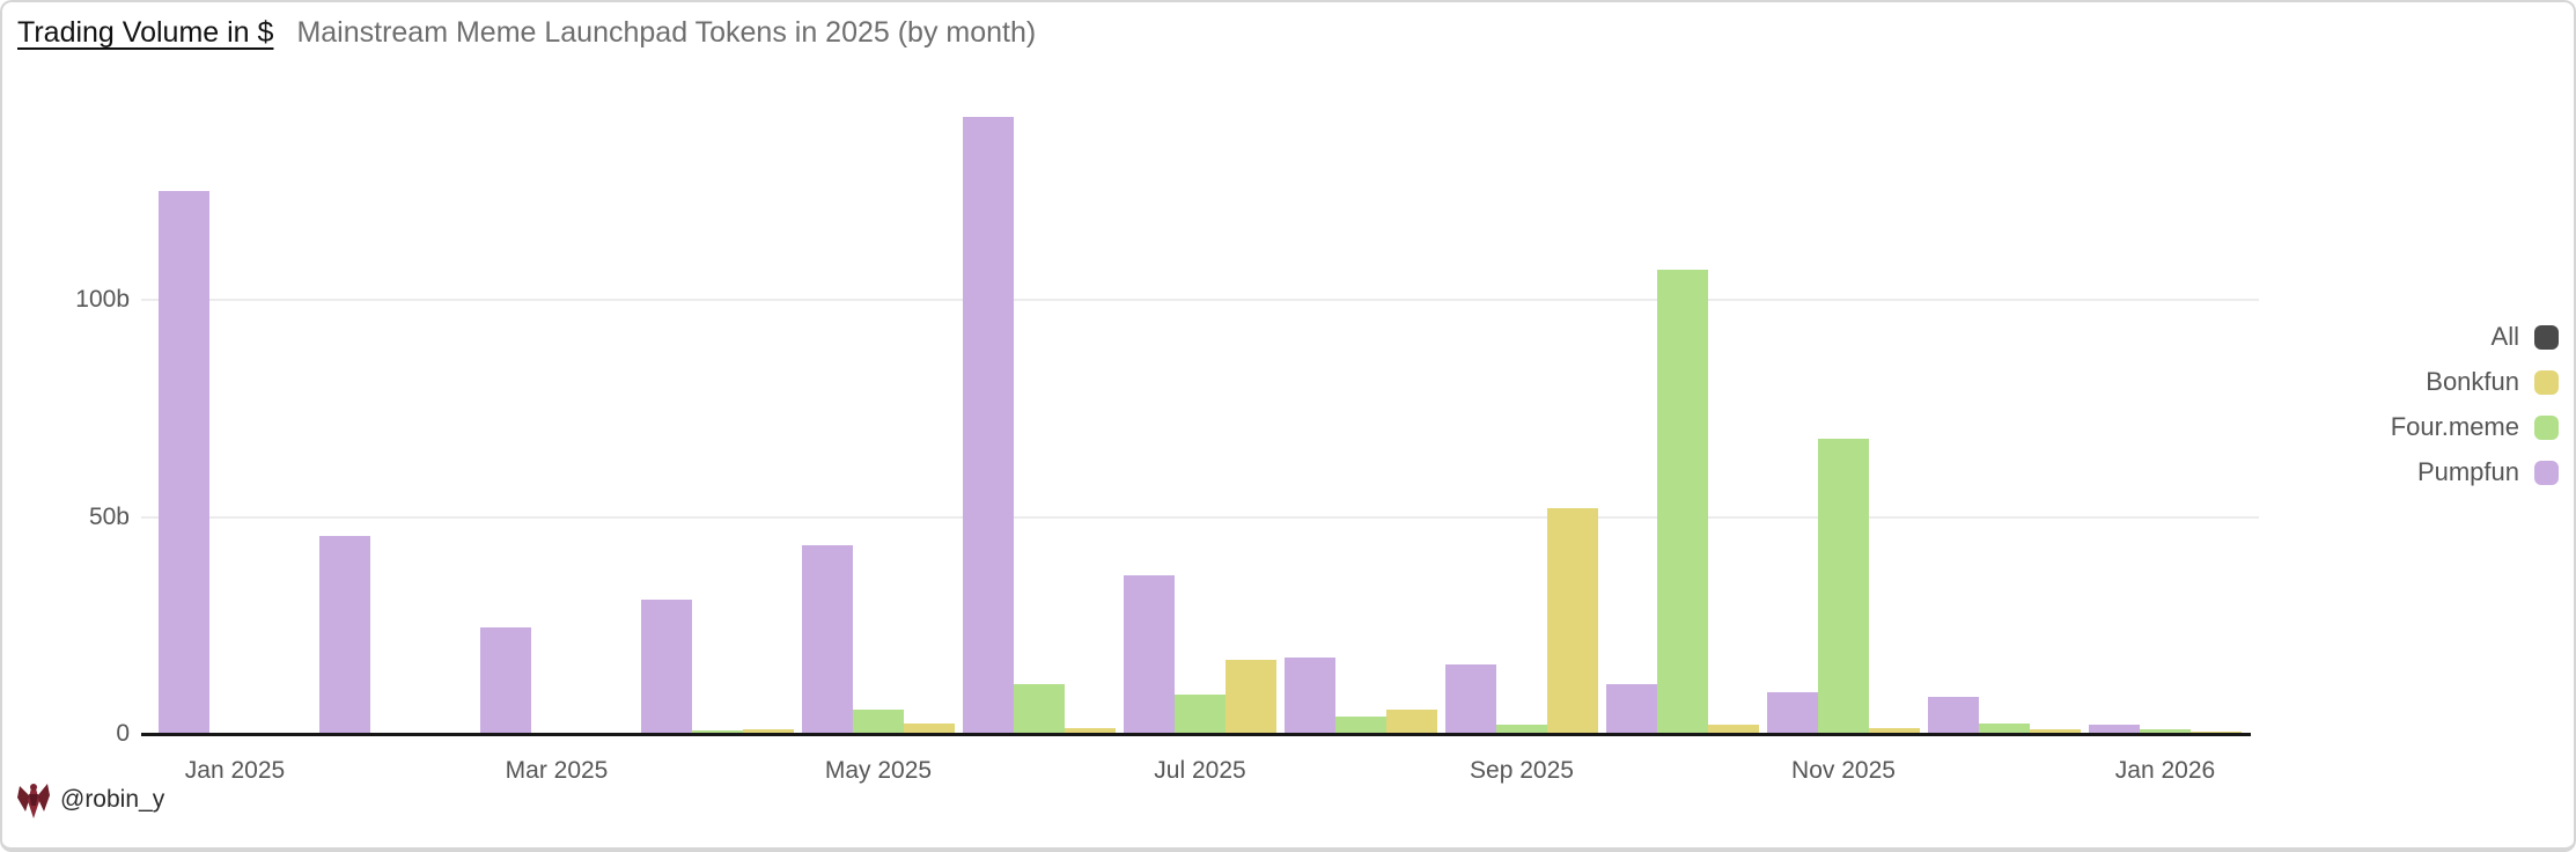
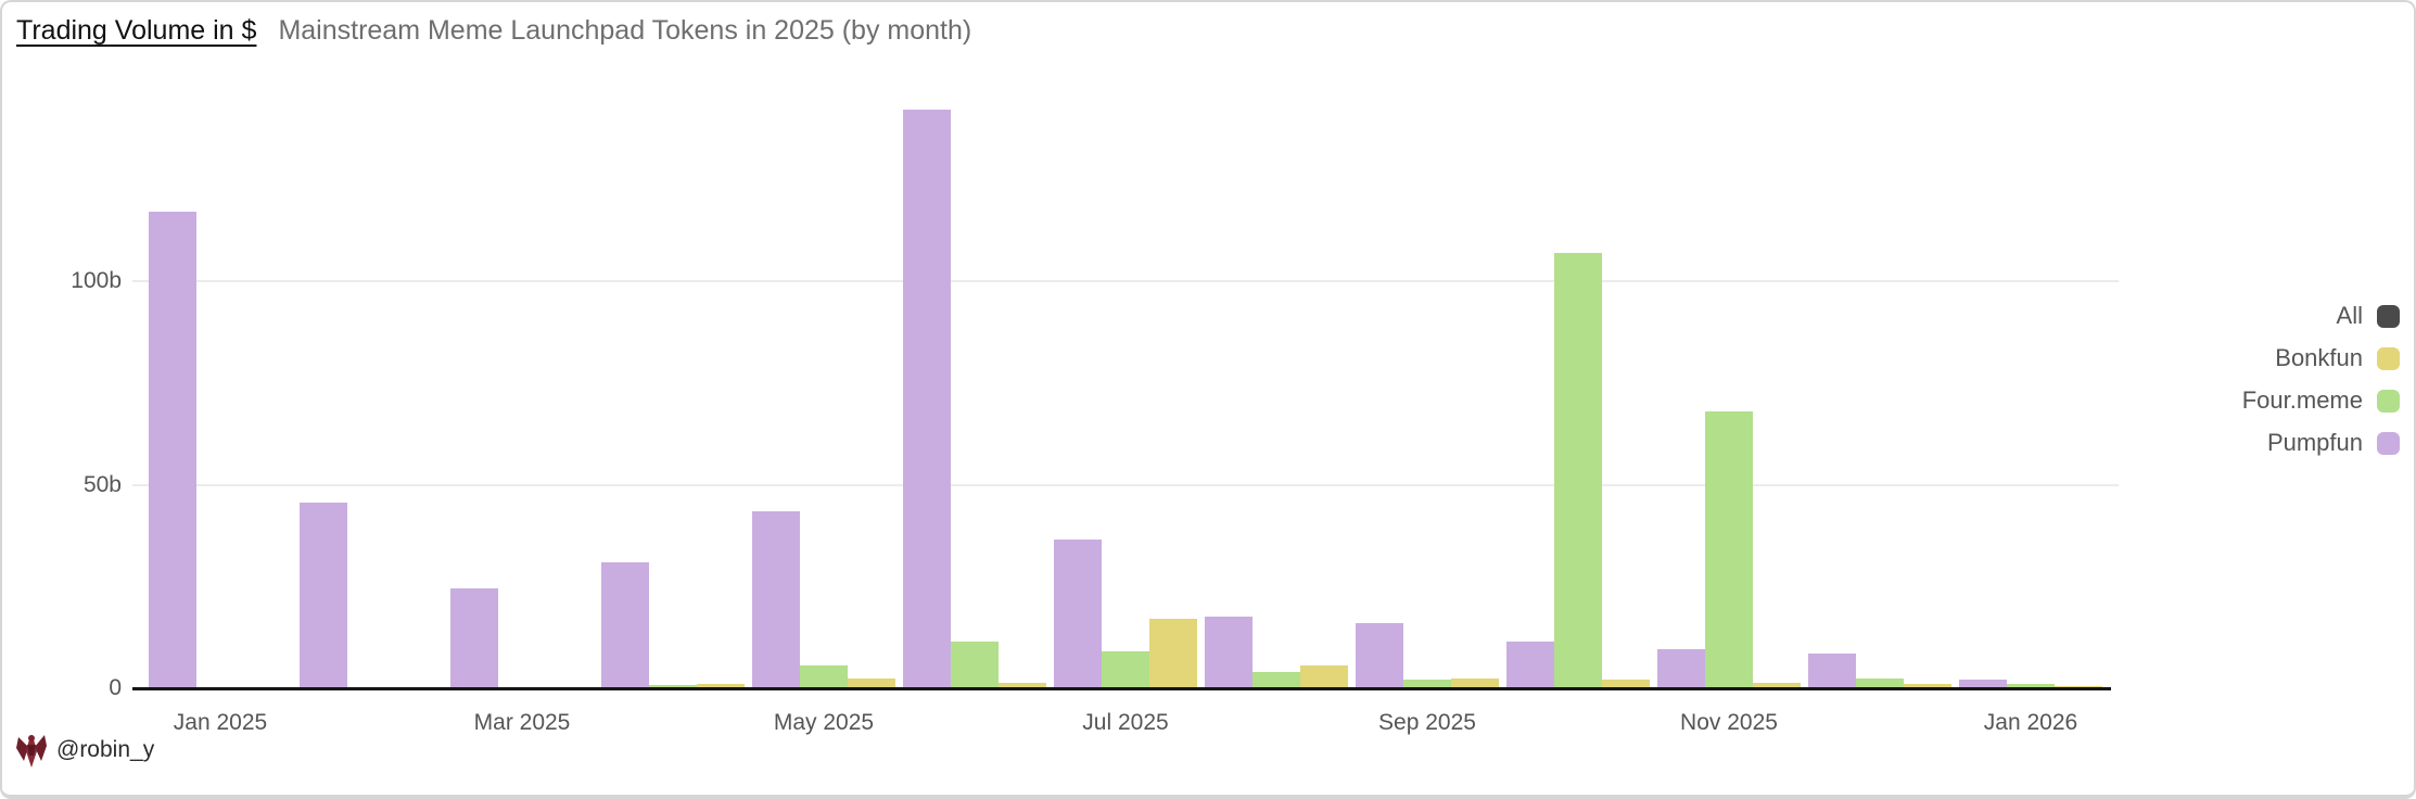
Pumpfun/Jan 2025: 125b -> 117b
Bonkfun/Sep 2025: 52b -> 2b
